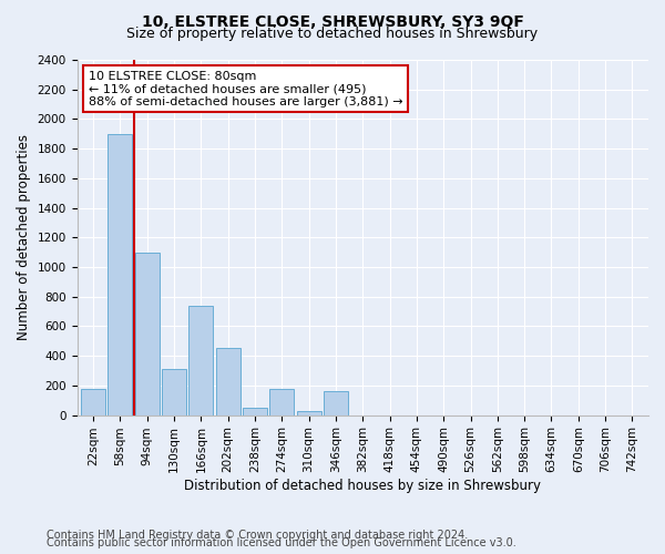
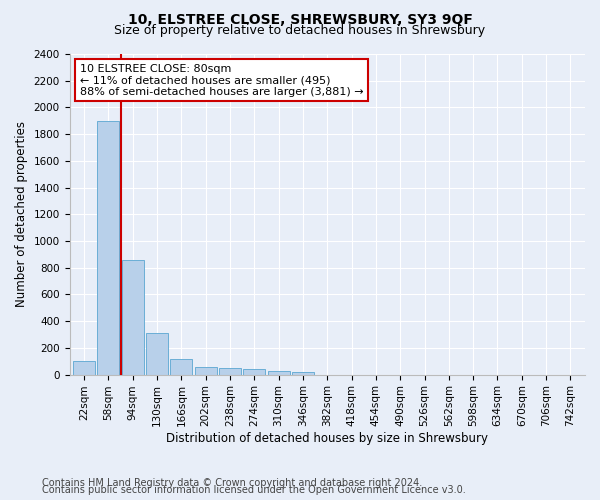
22sqm: 180 -> 100
94sqm: 1100 -> 860
166sqm: 740 -> 120
202sqm: 450 -> 60
274sqm: 180 -> 40
346sqm: 160 -> 20
